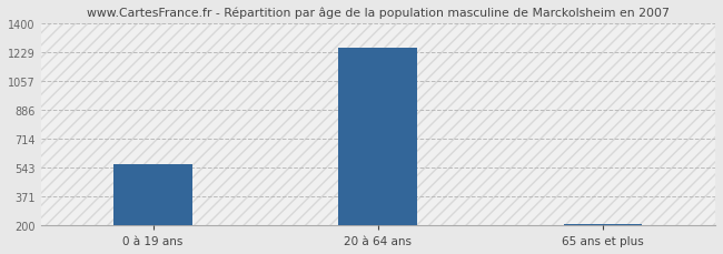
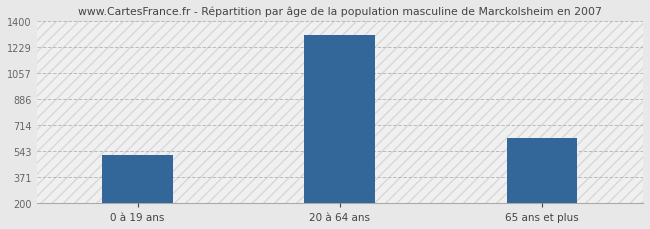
0 à 19 ans: 560 -> 520
20 à 64 ans: 1260 -> 1310
65 ans et plus: 210 -> 630
